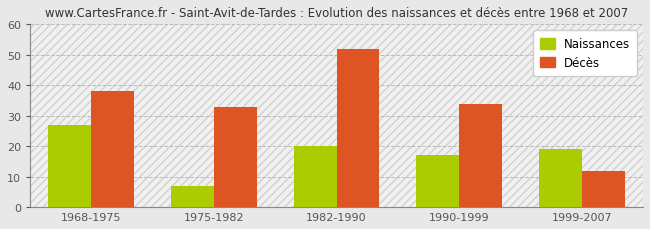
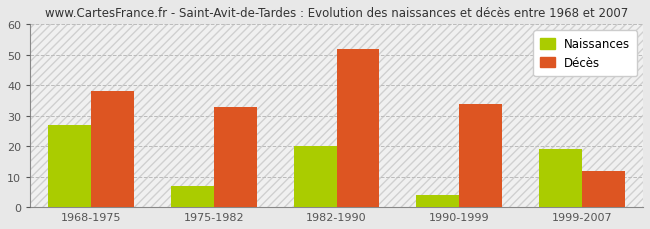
Naissances/1990-1999: 17 -> 4
